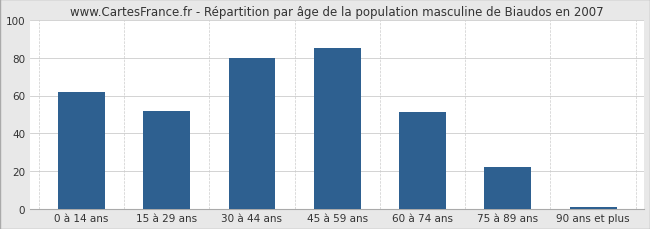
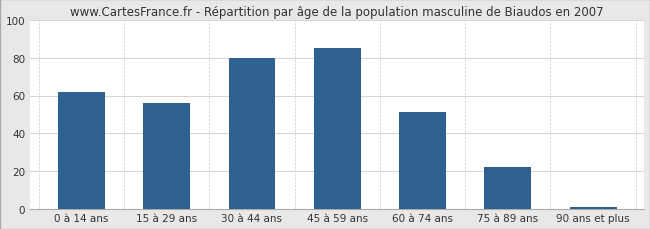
15 à 29 ans: 52 -> 56
